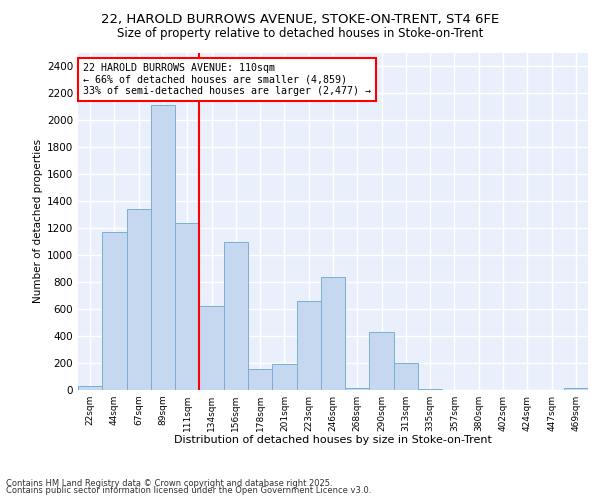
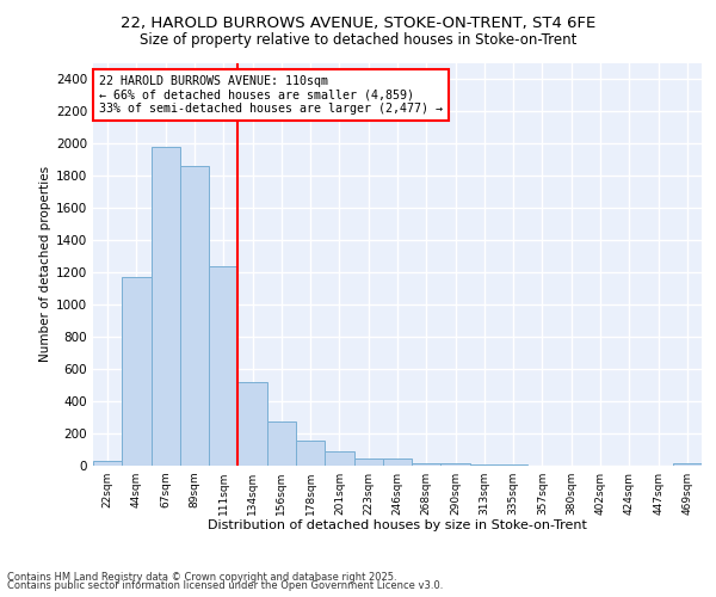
67sqm: 1340 -> 1980
89sqm: 2110 -> 1860
134sqm: 620 -> 520
156sqm: 1100 -> 280
201sqm: 190 -> 90
223sqm: 660 -> 40
246sqm: 840 -> 40
290sqm: 430 -> 20
313sqm: 200 -> 10
